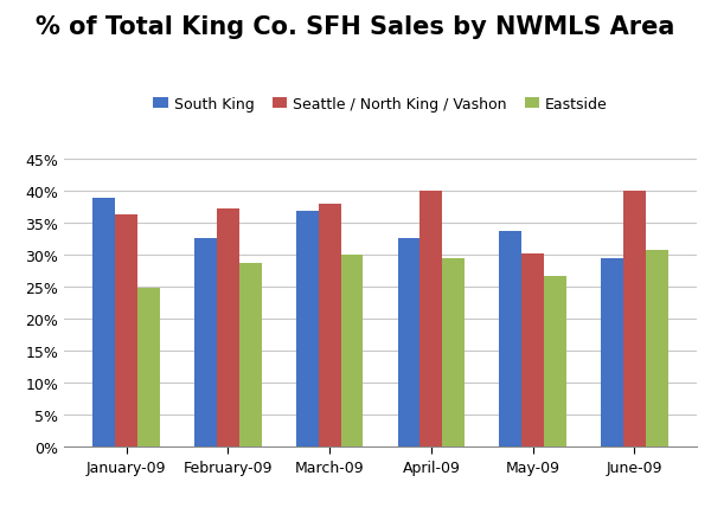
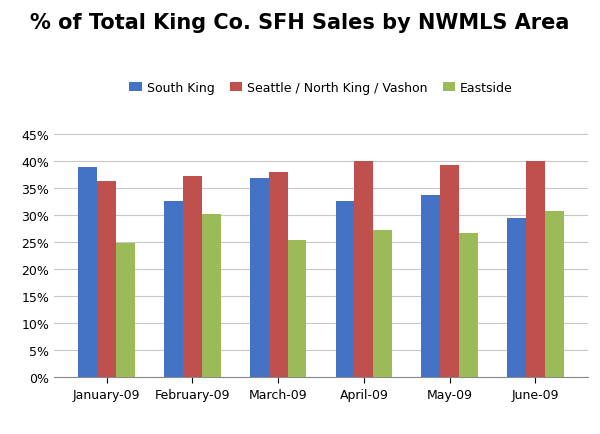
Eastside/February-09: 28.8% -> 30.3%
Eastside/March-09: 30.0% -> 25.4%
Eastside/April-09: 29.6% -> 27.3%
Seattle / North King / Vashon/May-09: 30.2% -> 39.3%
